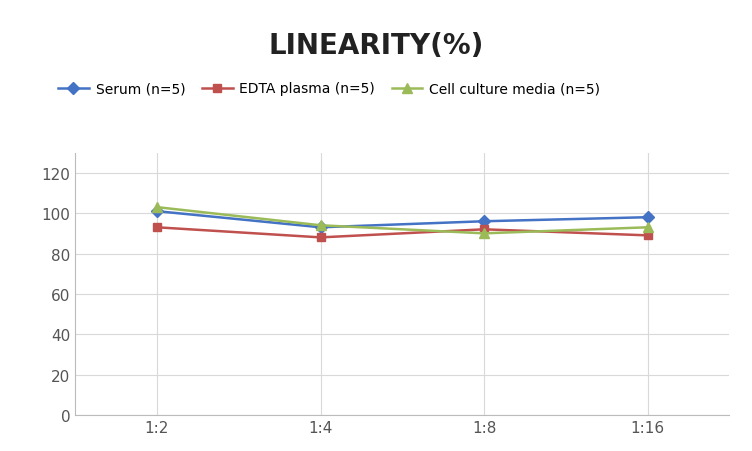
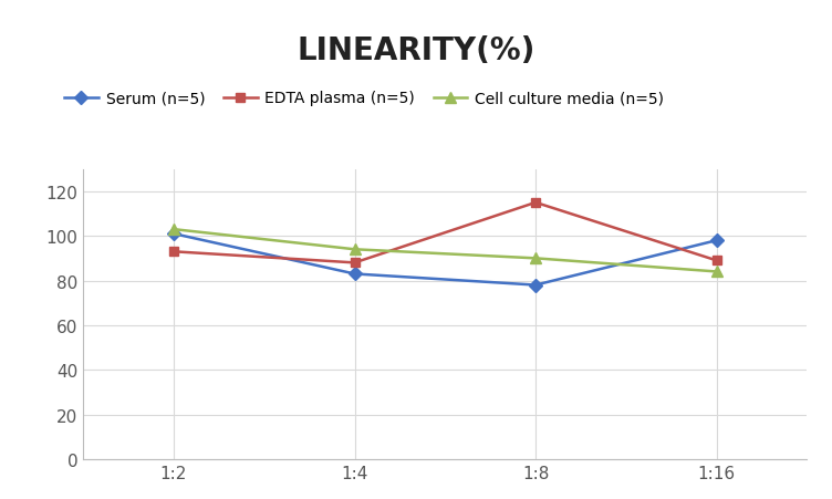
Serum (n=5)/1:4: 93 -> 83
Serum (n=5)/1:8: 96 -> 78
EDTA plasma (n=5)/1:8: 92 -> 115
Cell culture media (n=5)/1:16: 93 -> 84
